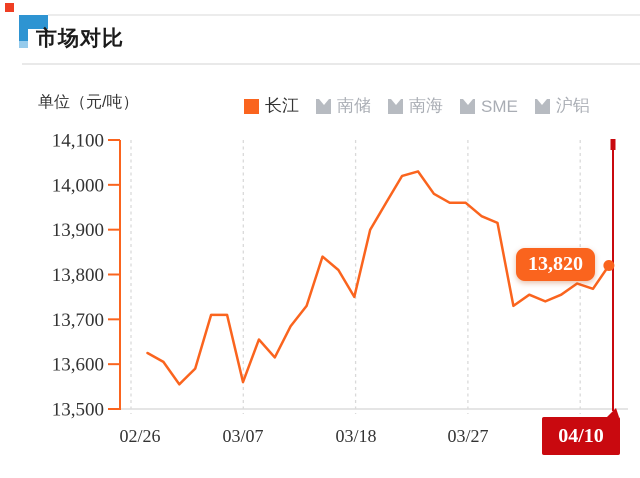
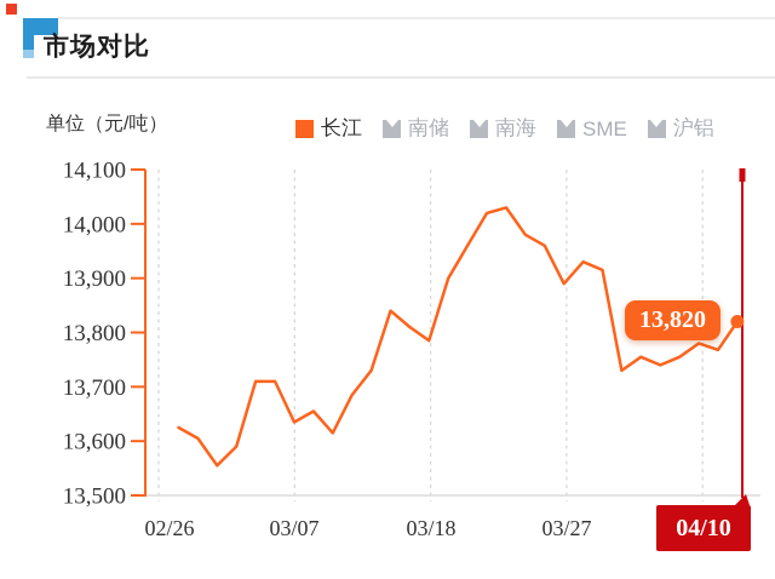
03/07: 13560 -> 13640
03/18: 13750 -> 13780
03/27: 13960 -> 13890
